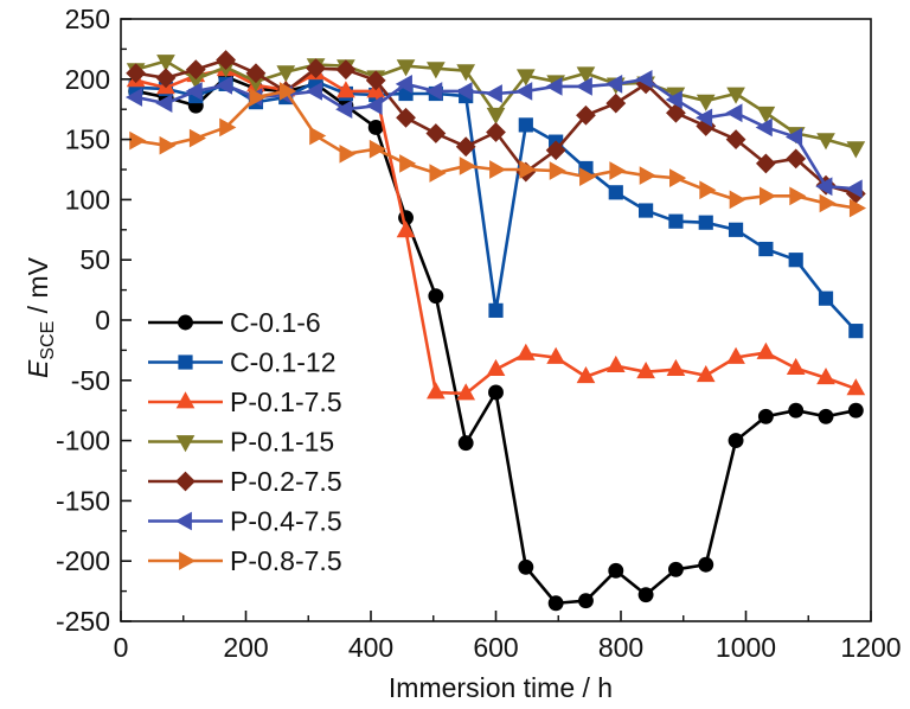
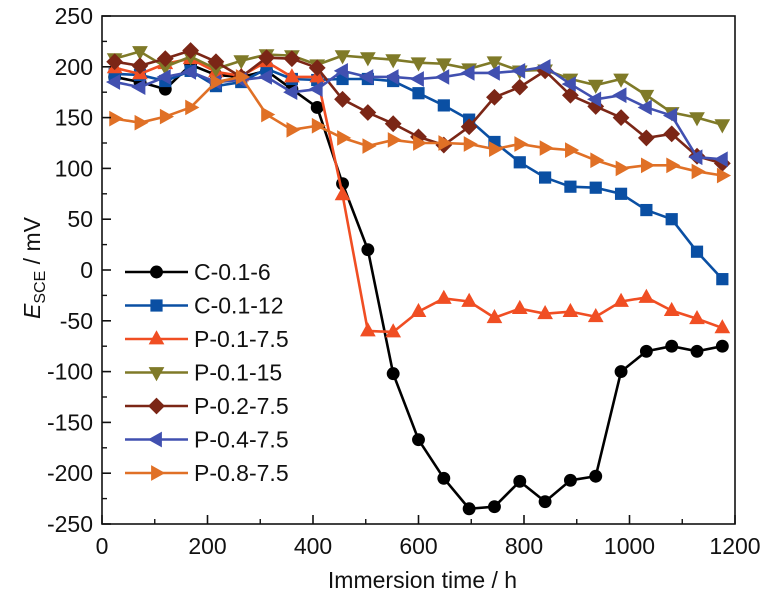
C-0.1-6/600: -60 -> -167
C-0.1-12/600: 8 -> 174
P-0.1-15/600: 171 -> 204
P-0.2-7.5/600: 156 -> 131
